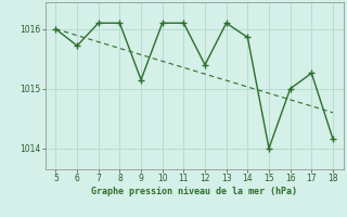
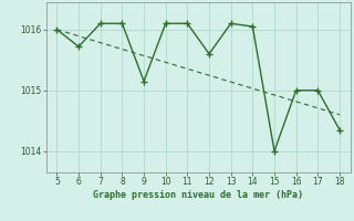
12: 1015.40 -> 1015.60
14: 1015.86 -> 1016.05
17: 1015.26 -> 1015.00
18: 1014.16 -> 1014.35
